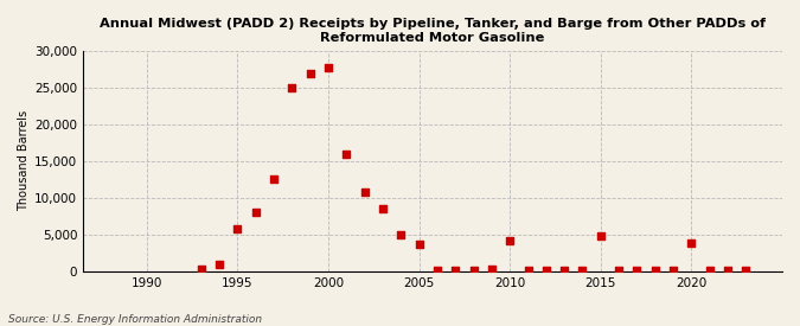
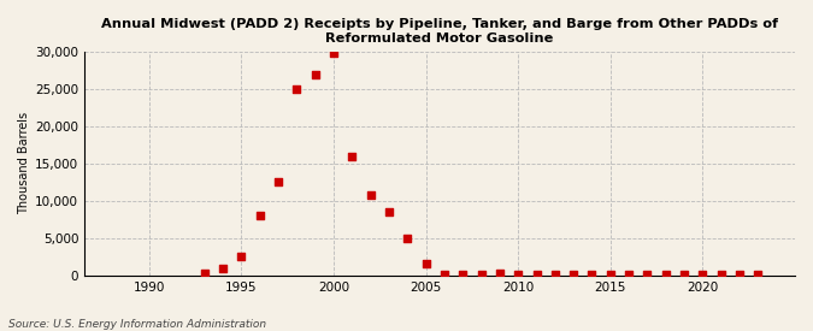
1995: 5,800 -> 2,500
2000: 27,800 -> 29,800
2005: 3,600 -> 1,500
2010: 4,200 -> 100
2015: 4,800 -> 200
2020: 3,800 -> 200
